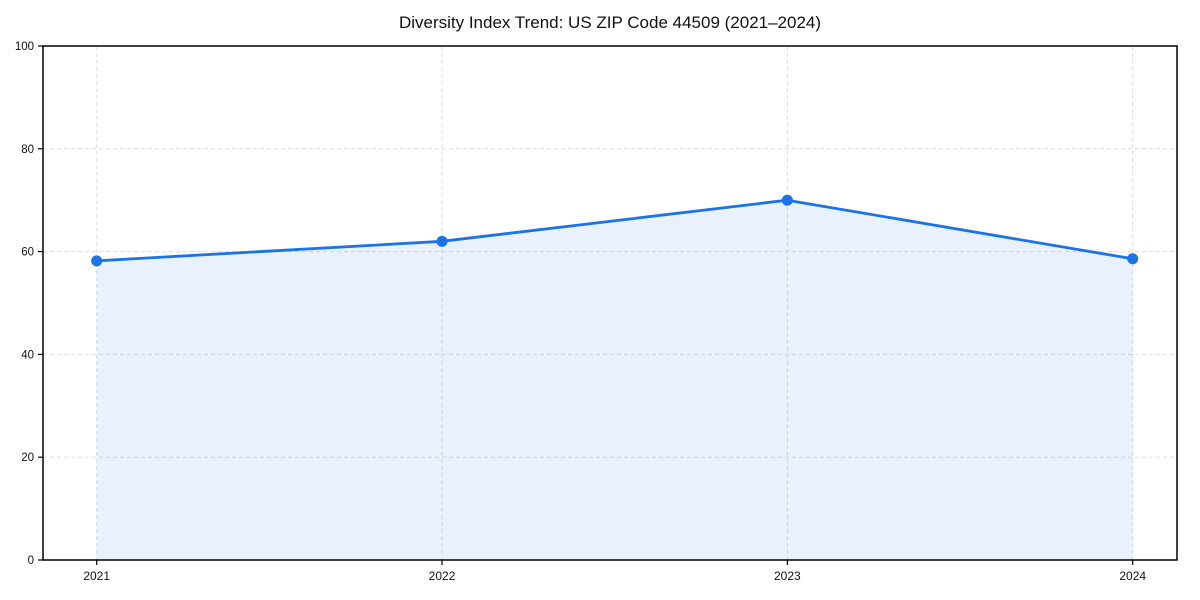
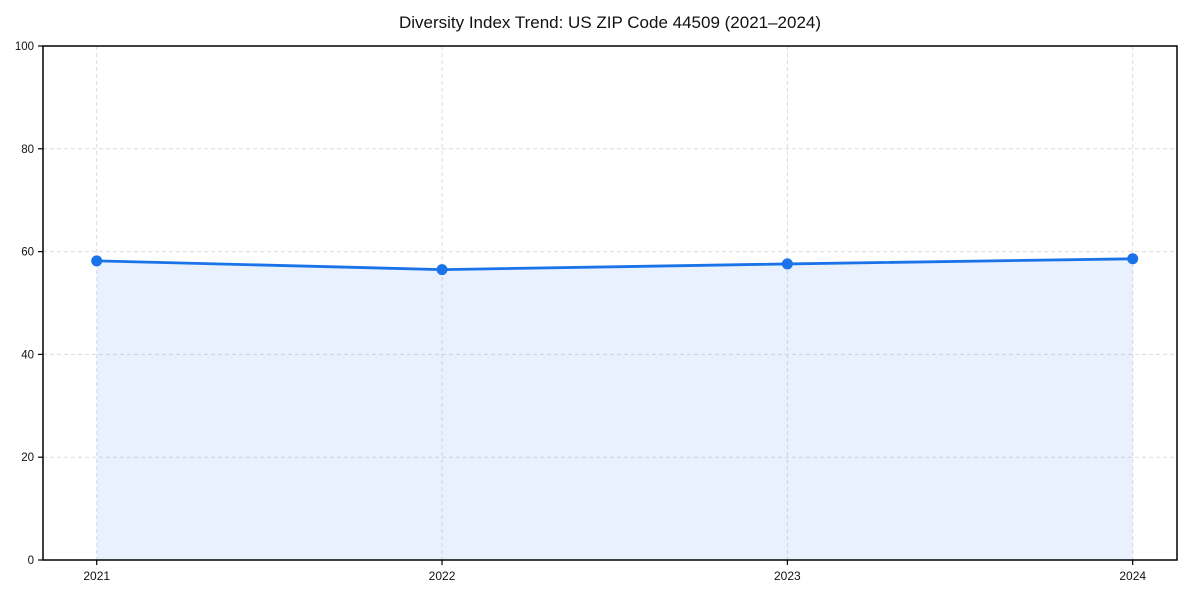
2022: 62 -> 56
2023: 70 -> 58
